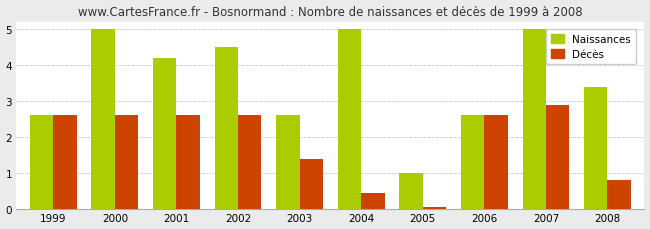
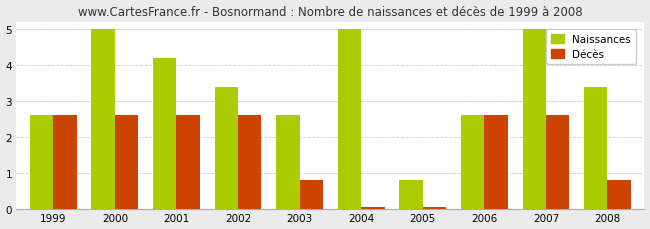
Naissances/2002: 4.5 -> 3.4
Décès/2003: 1.40 -> 0.80
Décès/2004: 0.45 -> 0.05
Naissances/2005: 1.0 -> 0.8
Décès/2007: 2.90 -> 2.60
